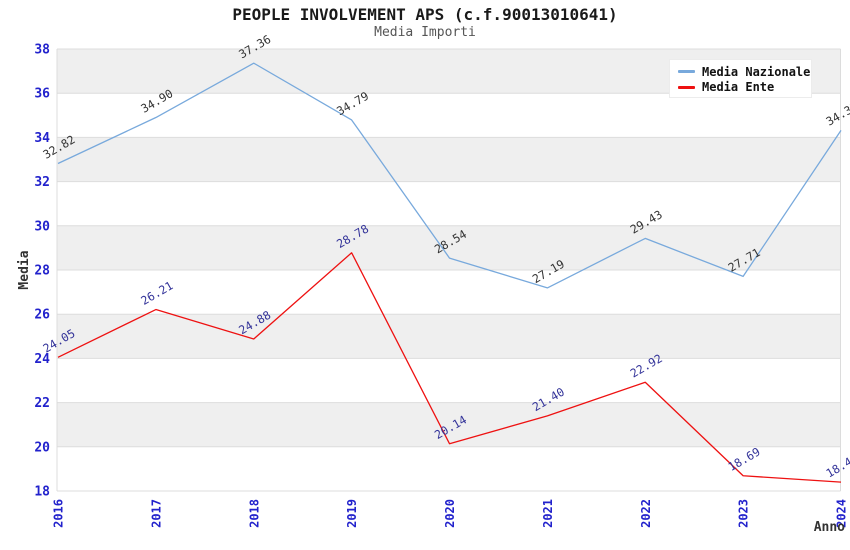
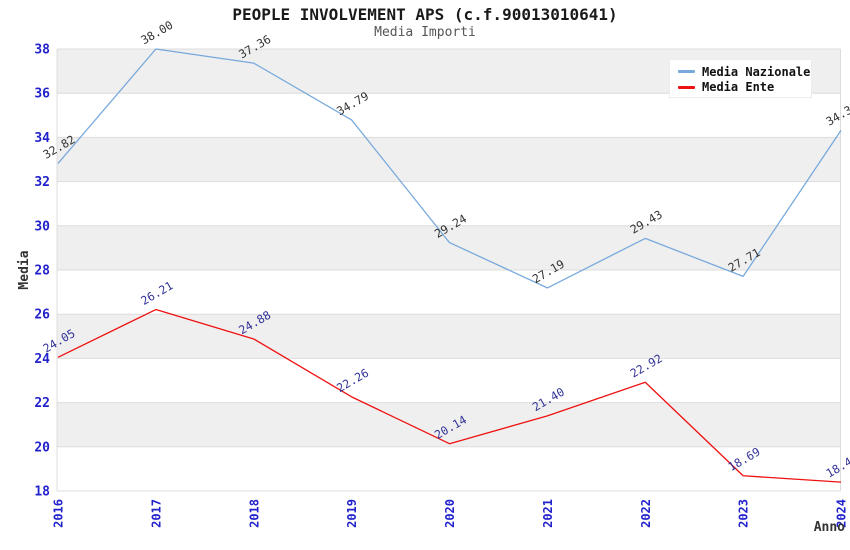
Media Nazionale/2017: 34.90 -> 38.00
Media Ente/2019: 28.78 -> 22.26
Media Nazionale/2020: 28.54 -> 29.24
